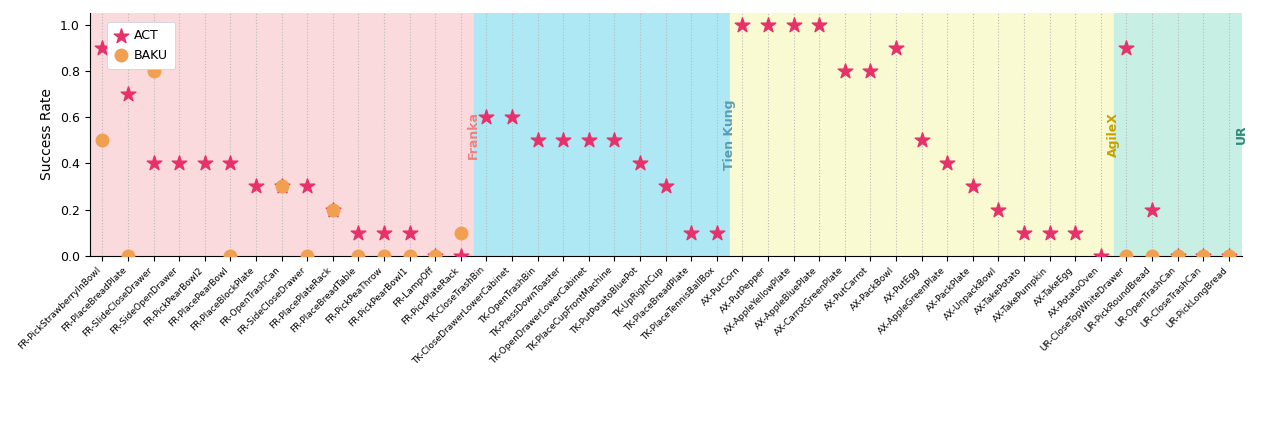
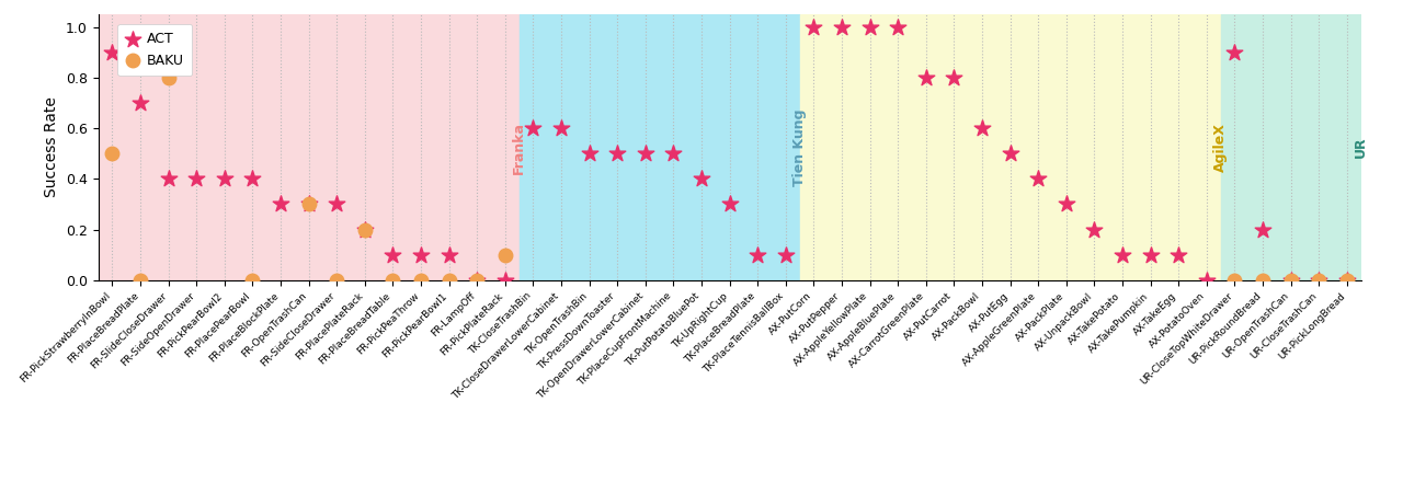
ACT/AX-PackBowl: 0.9 -> 0.6
